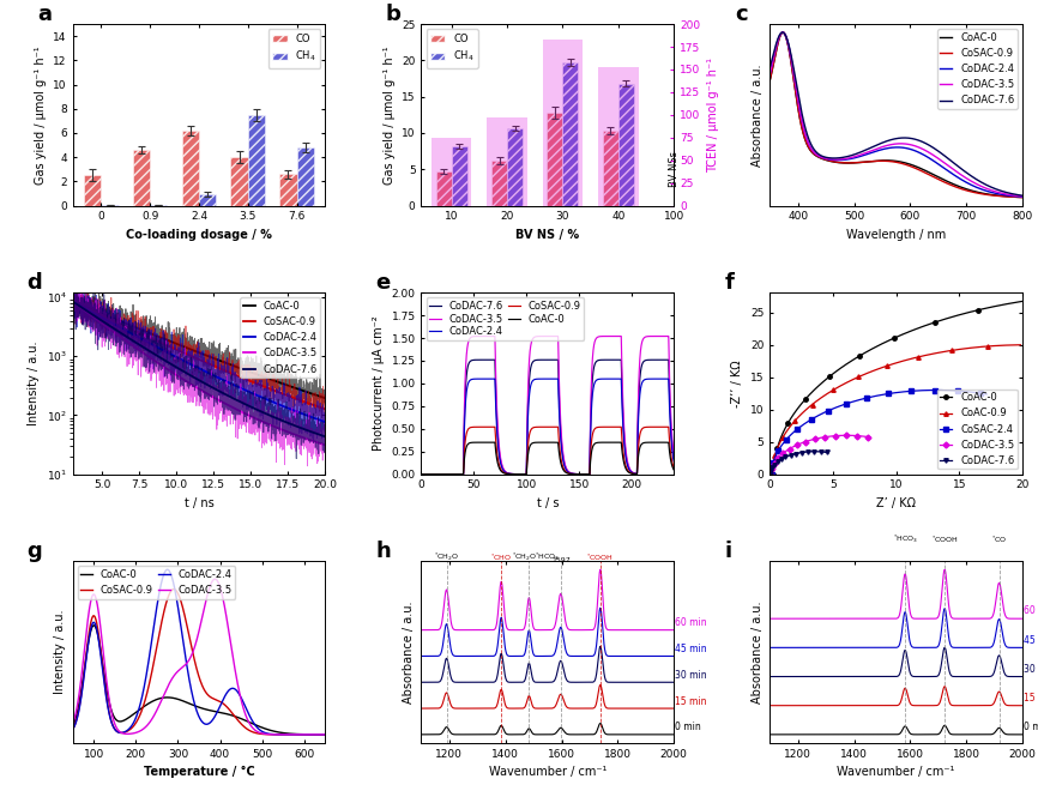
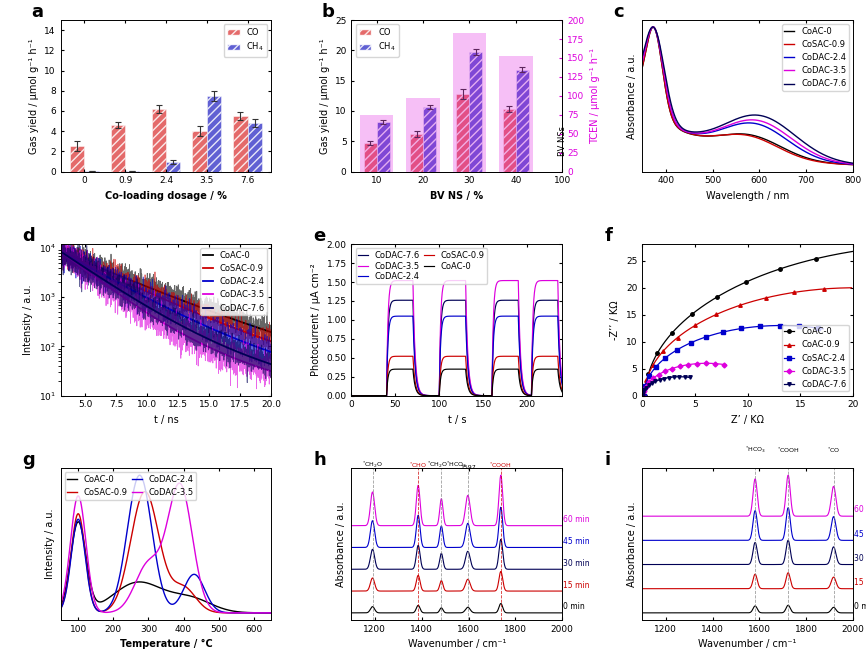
CO/7.6: 2.6 -> 5.5
